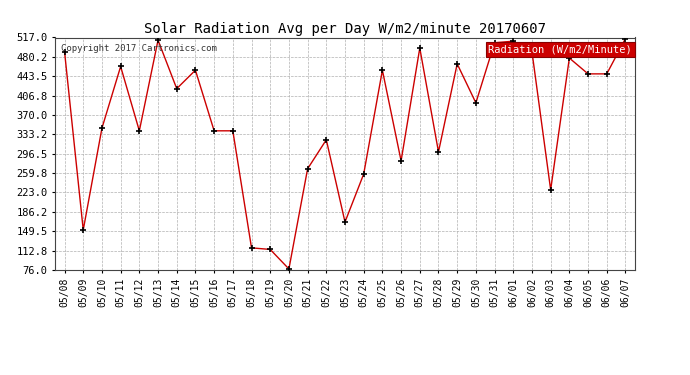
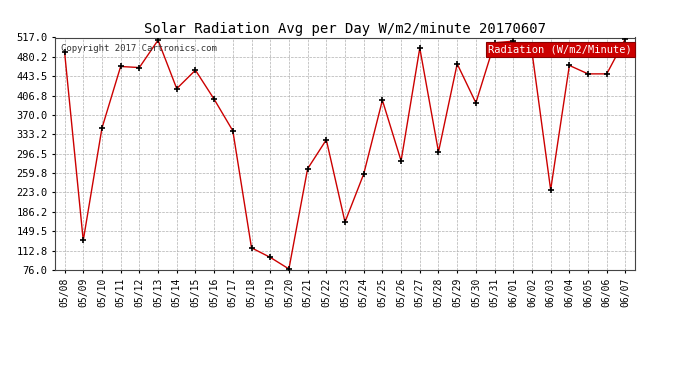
05/09: 152 -> 132
05/12: 340 -> 460
05/16: 340 -> 400
05/19: 115 -> 100
05/25: 455 -> 398
06/04: 478 -> 464
